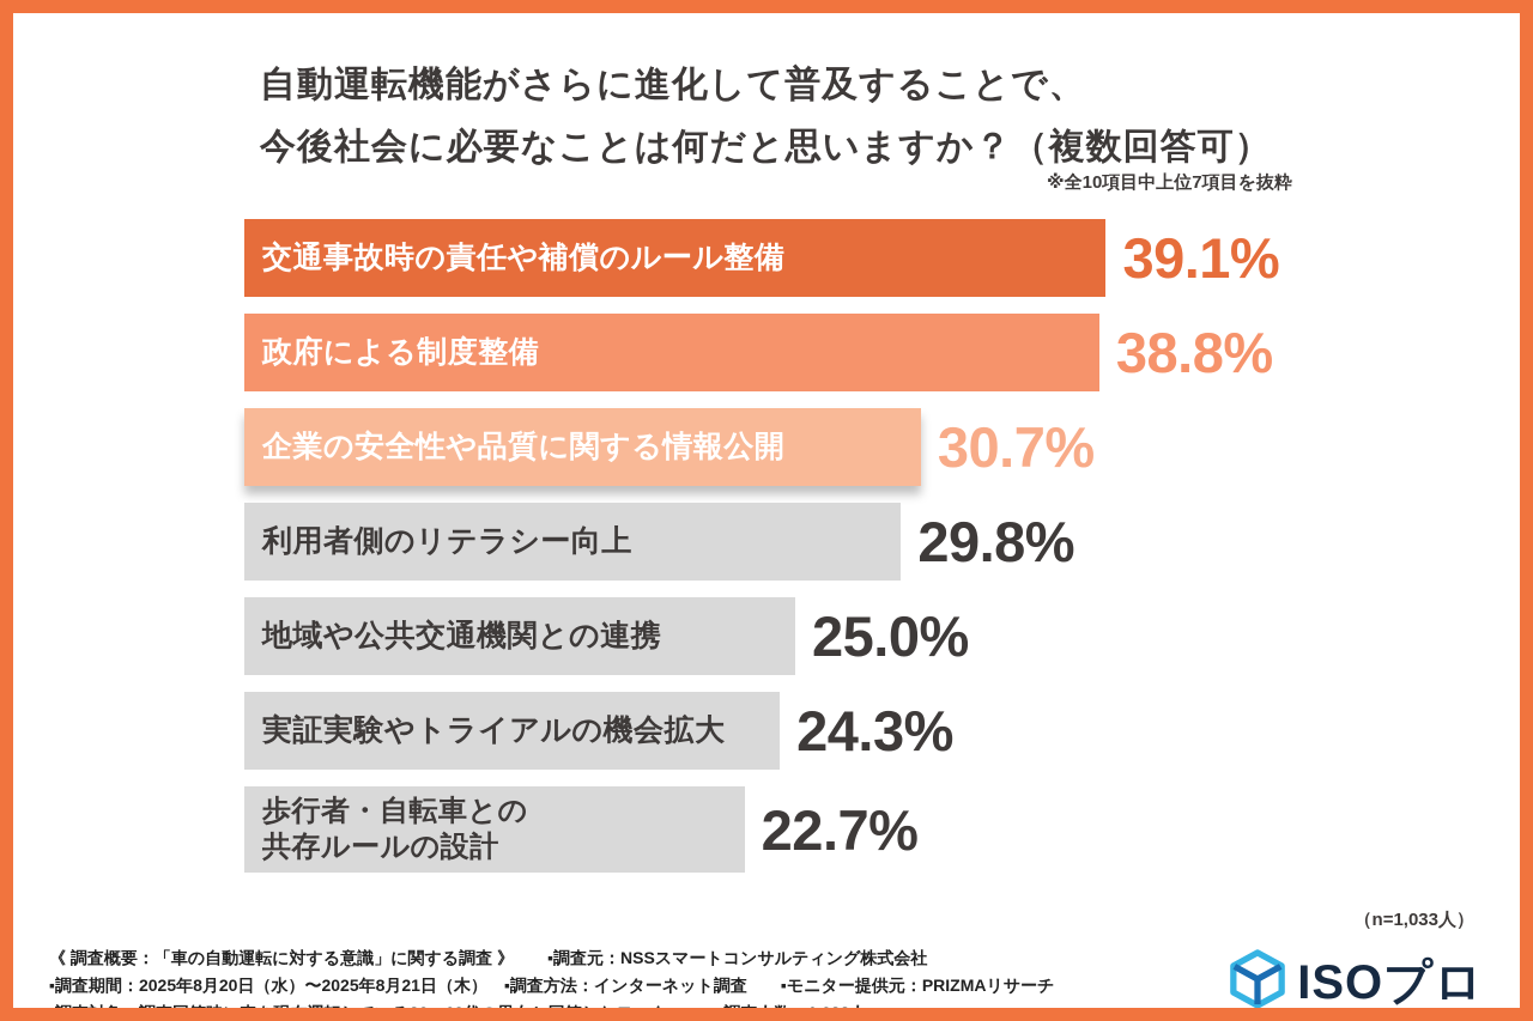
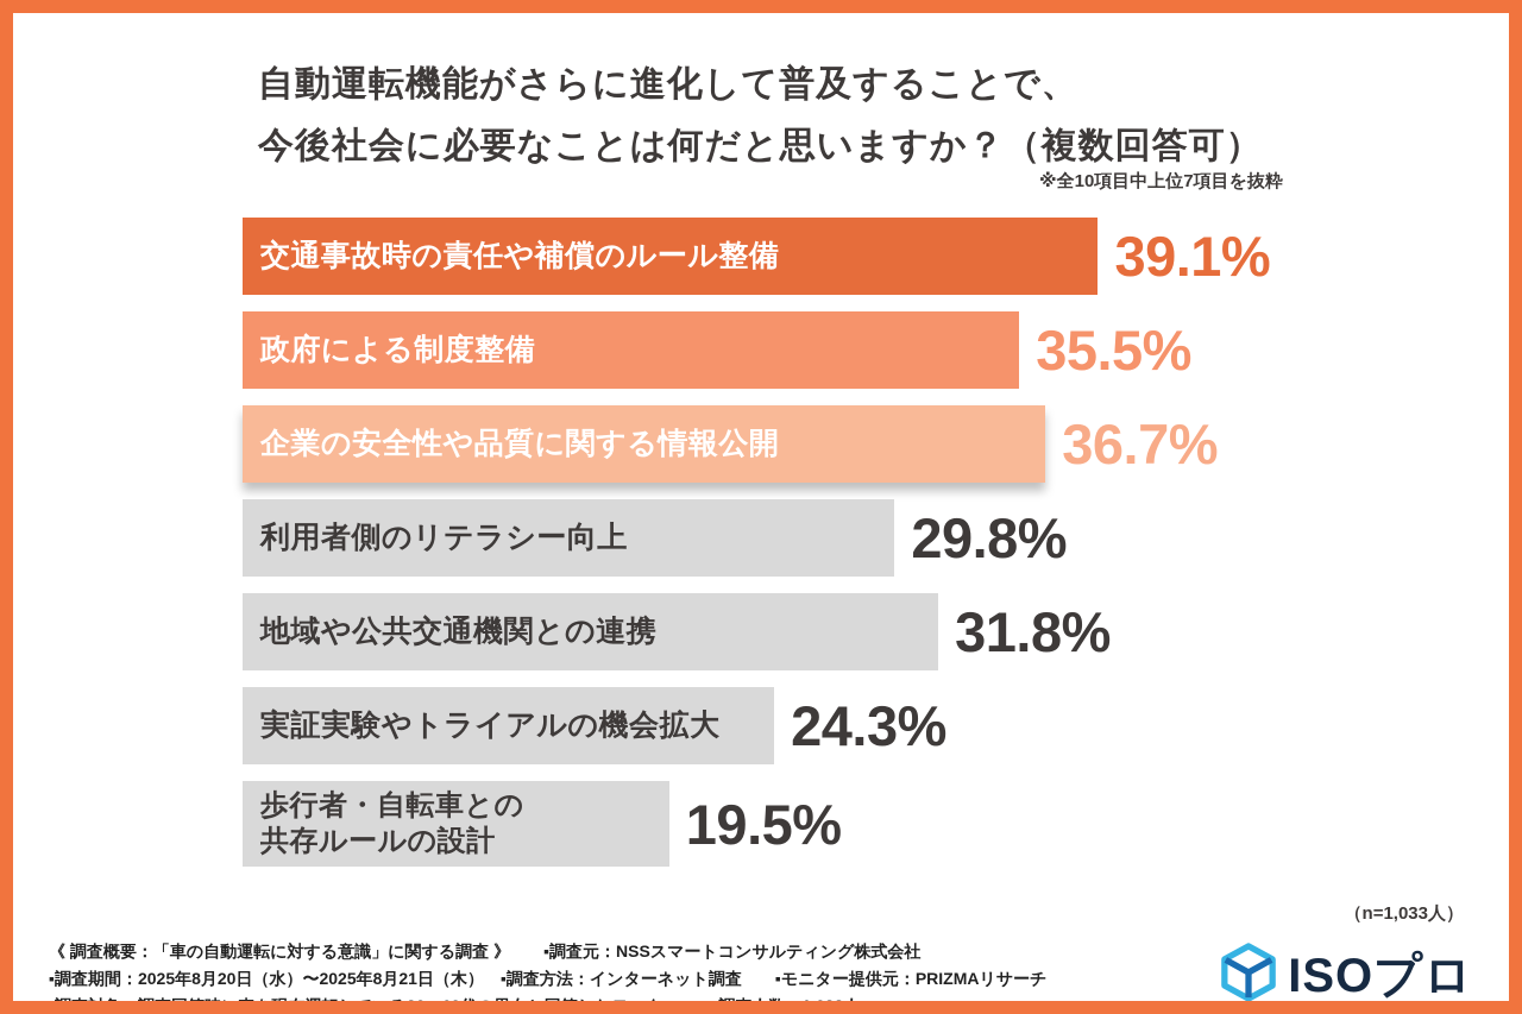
政府による制度整備: 38.8% -> 35.5%
企業の安全性や品質に関する情報公開: 30.7% -> 36.7%
地域や公共交通機関との連携: 25.0% -> 31.8%
歩行者・自転車との 共存ルールの設計: 22.7% -> 19.5%
